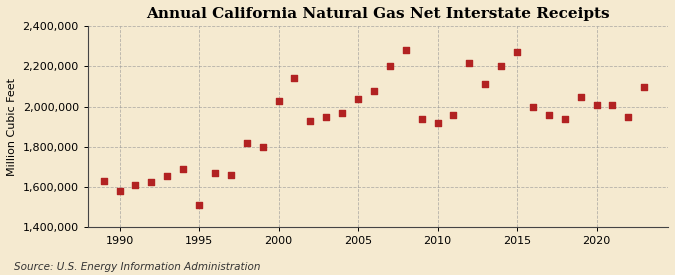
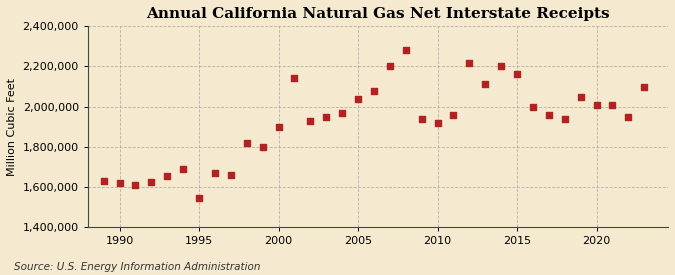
1990: 1,580,000 -> 1,620,000
1995: 1,510,000 -> 1,545,000
2000: 2,030,000 -> 1,900,000
2015: 2,270,000 -> 2,160,000
